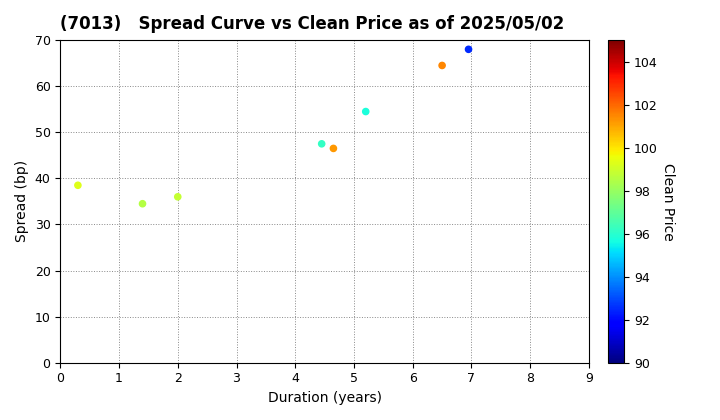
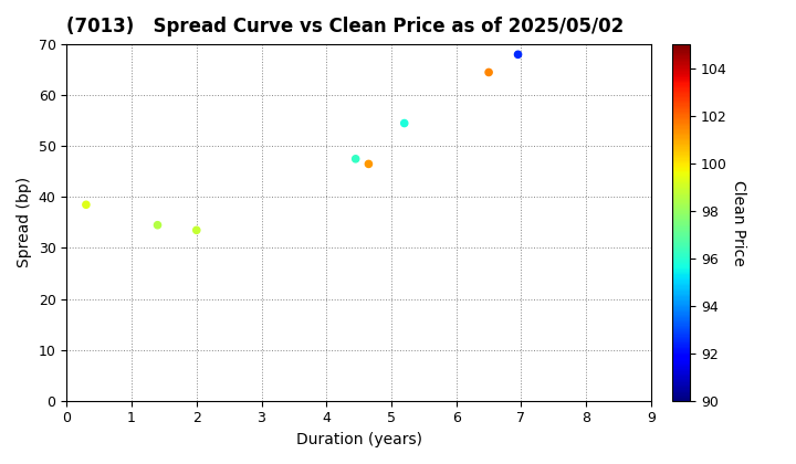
2: 36.0 -> 33.5
